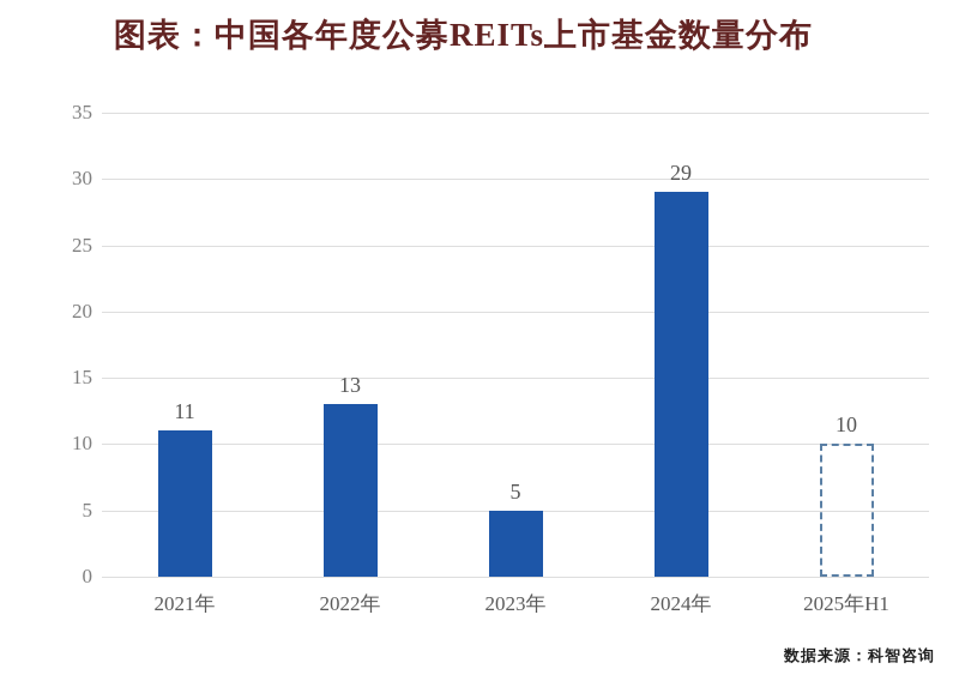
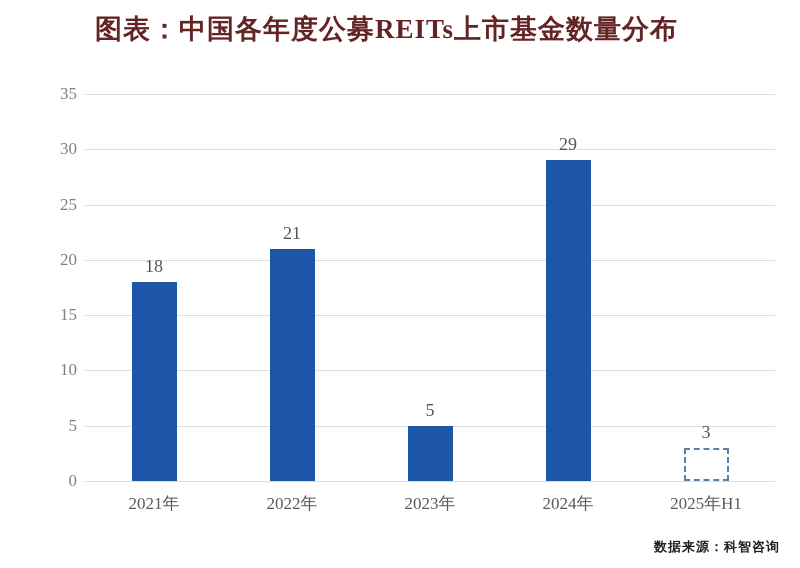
2021年: 11 -> 18
2022年: 13 -> 21
2025年H1: 10 -> 3
